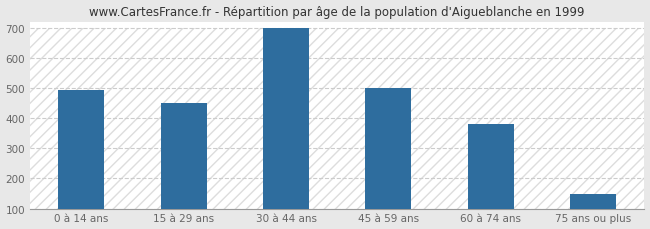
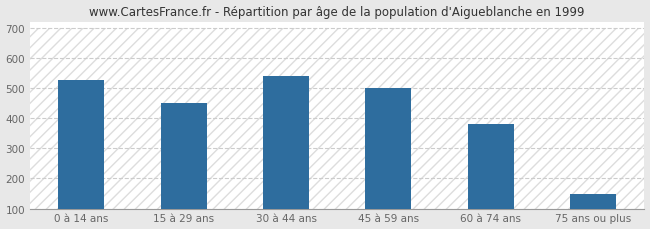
0 à 14 ans: 493 -> 525
30 à 44 ans: 700 -> 540
